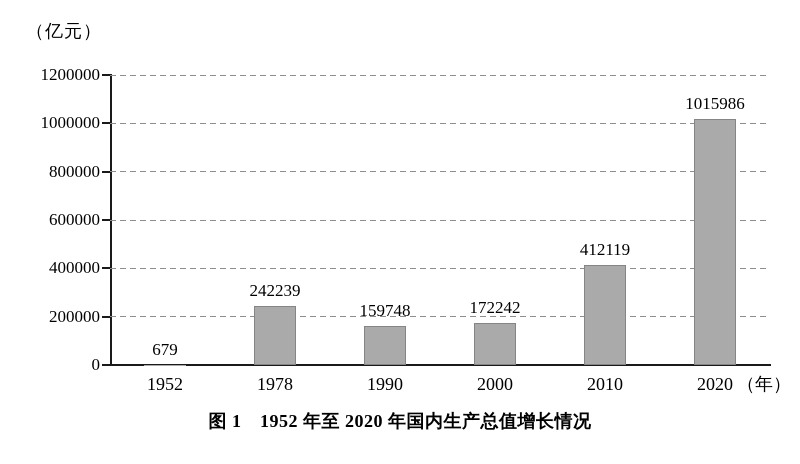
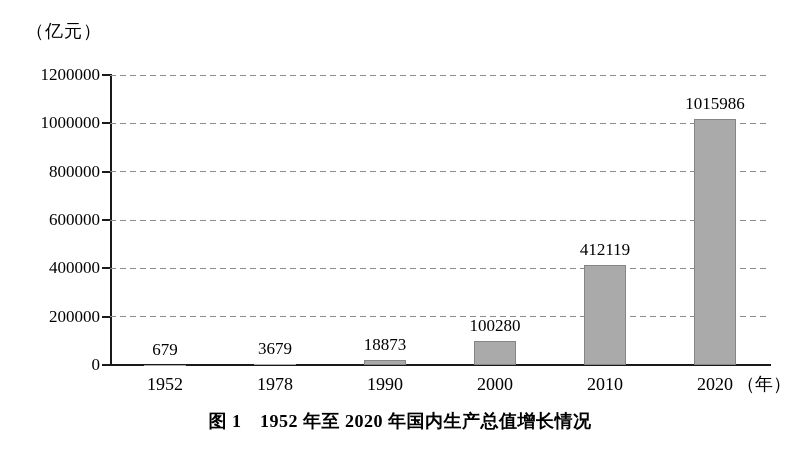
1978: 242239 -> 3679
1990: 159748 -> 18873
2000: 172242 -> 100280
